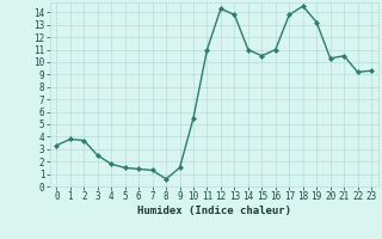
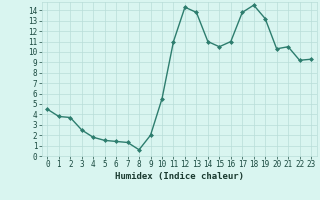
0: 3.3 -> 4.5
9: 1.5 -> 2.0
